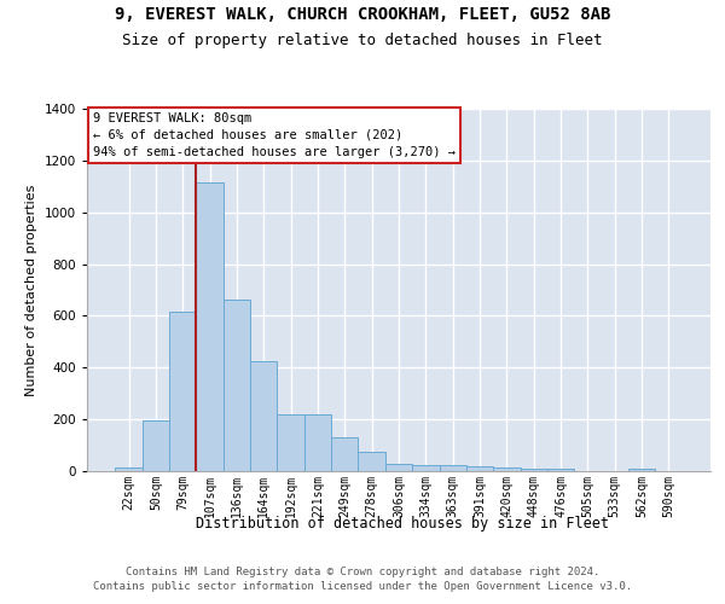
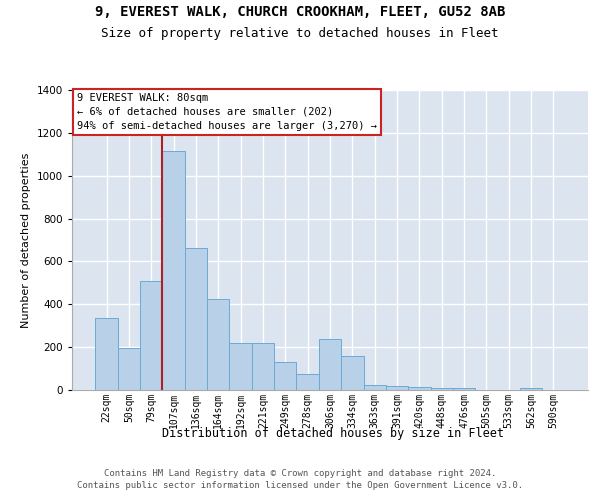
22sqm: 15 -> 335
79sqm: 615 -> 510
306sqm: 30 -> 240
334sqm: 25 -> 160
